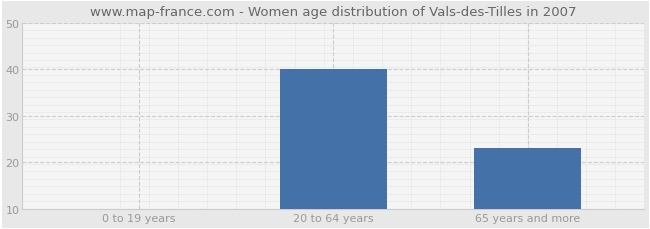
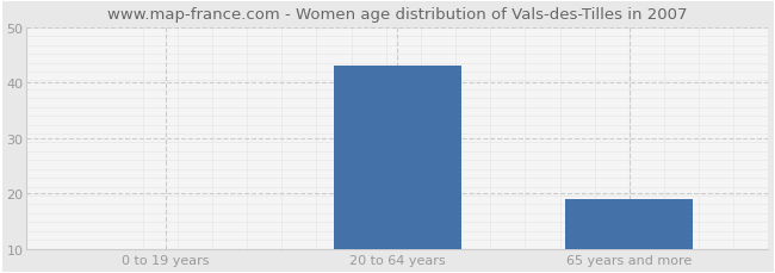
20 to 64 years: 40 -> 43
65 years and more: 23 -> 19
